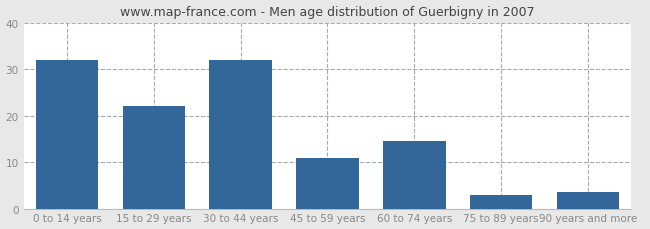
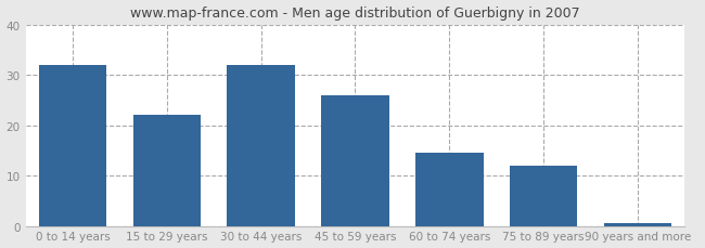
45 to 59 years: 11.0 -> 26.0
75 to 89 years: 3.0 -> 12.0
90 years and more: 3.5 -> 0.5
